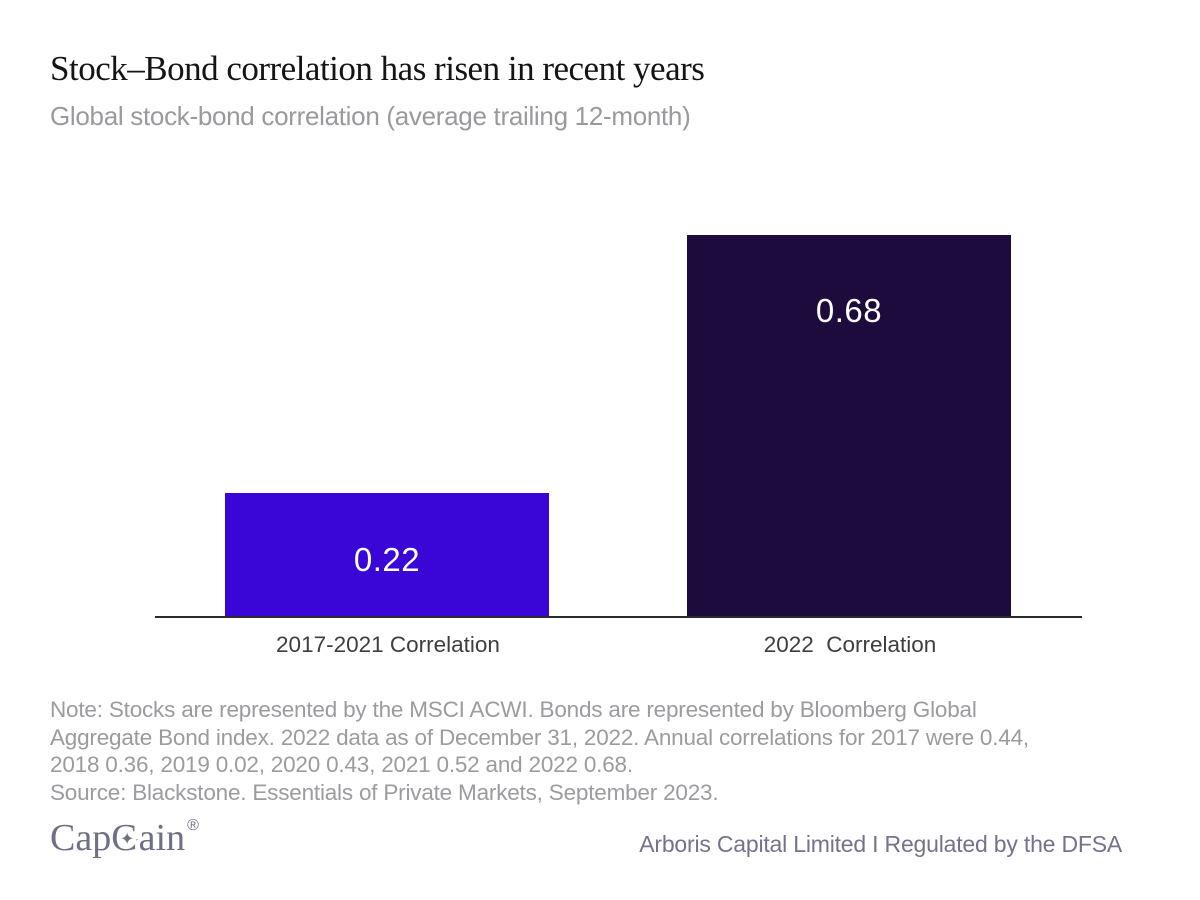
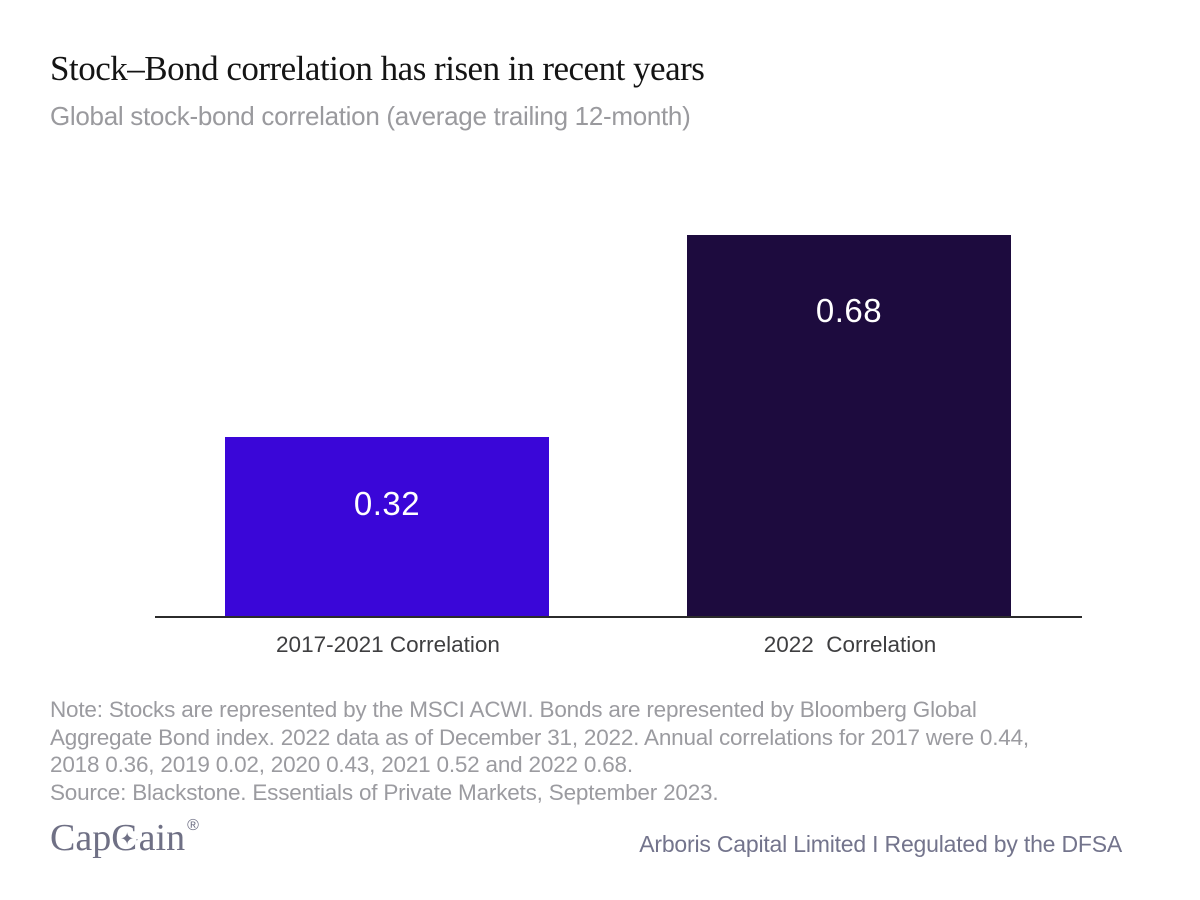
2017-2021 Correlation: 0.22 -> 0.32
